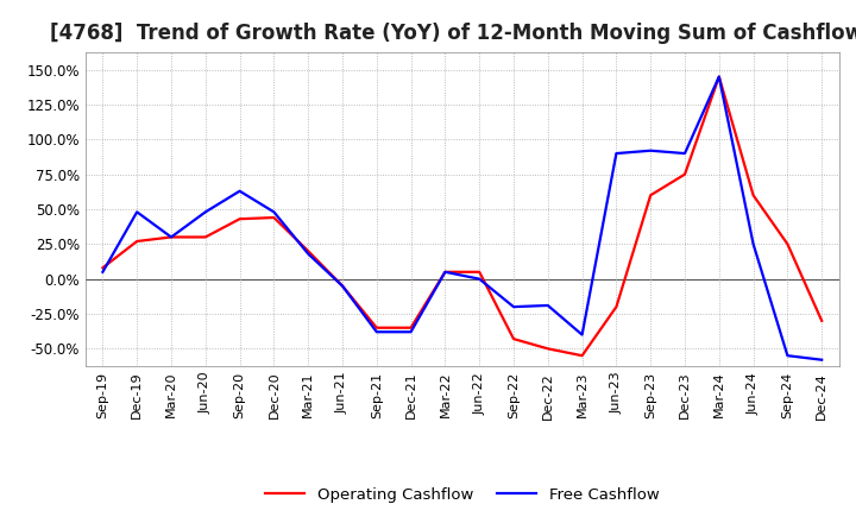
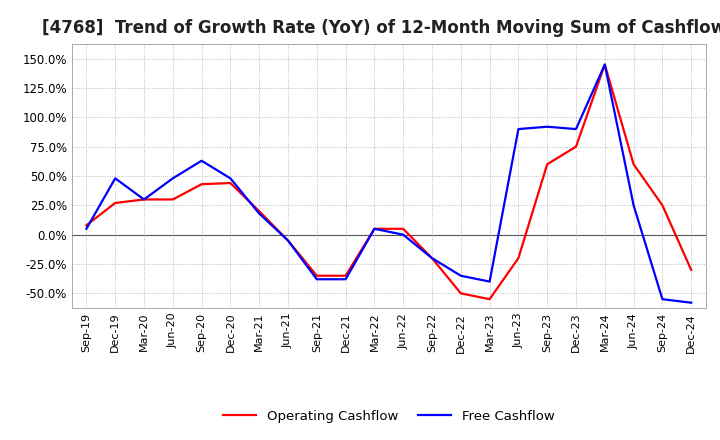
Operating Cashflow/Sep-22: -43% -> -20%
Free Cashflow/Dec-22: -19% -> -35%
